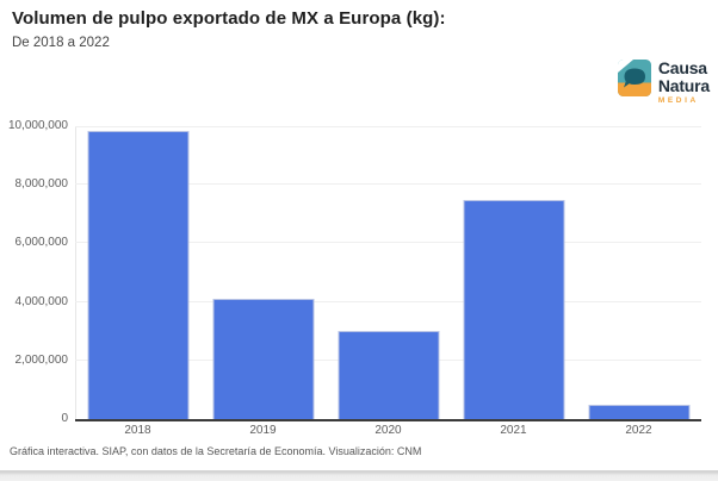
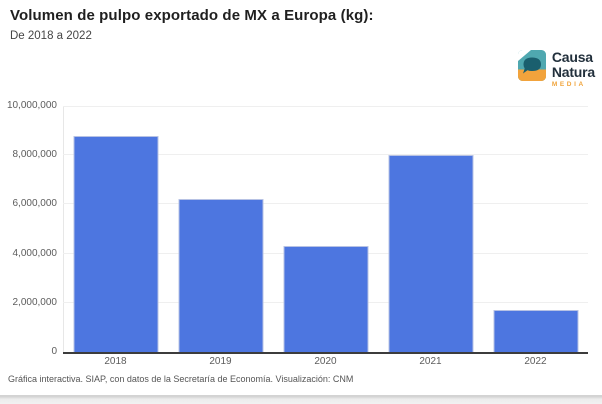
2018: 9800000 -> 8800000
2019: 4100000 -> 6200000
2020: 3000000 -> 4300000
2021: 7500000 -> 8000000
2022: 500000 -> 1700000
